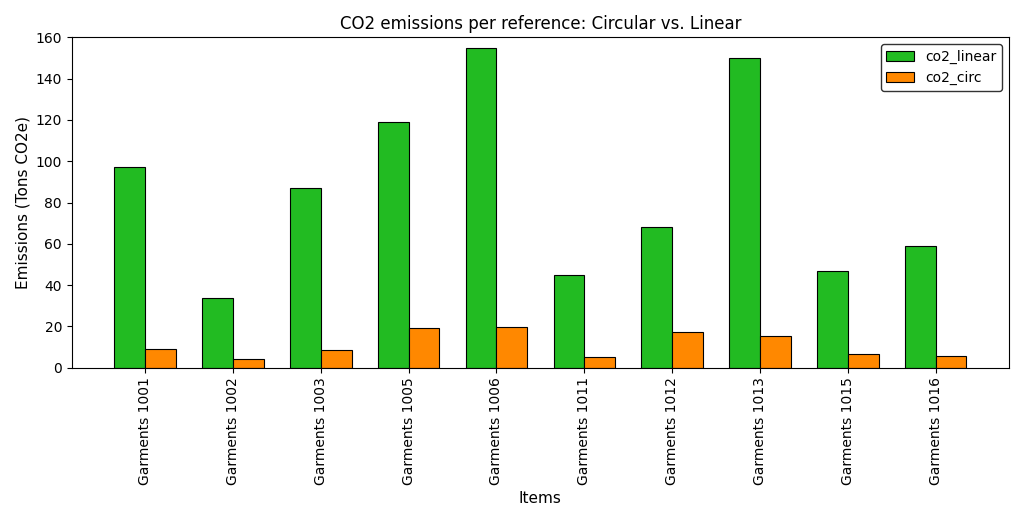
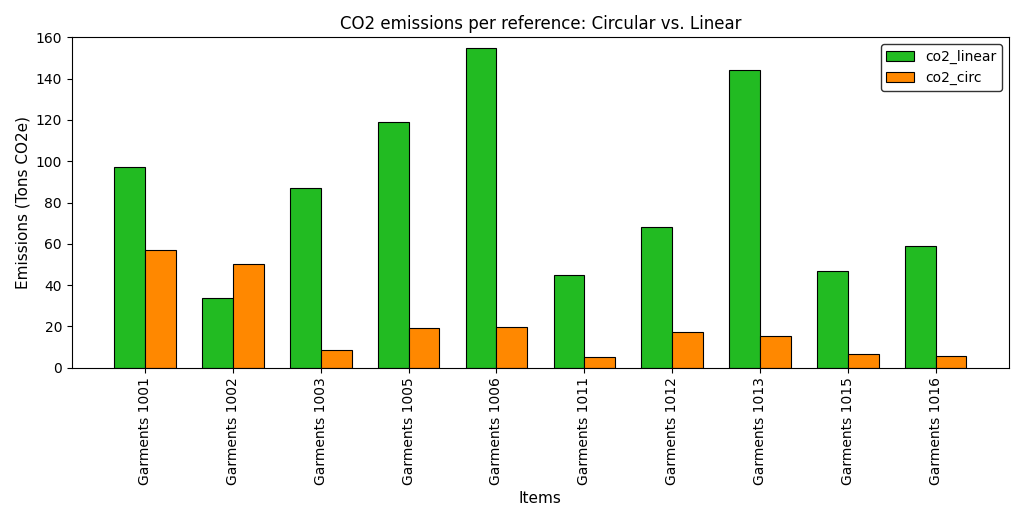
co2_circ/Garments 1001: 9.0 -> 57.0
co2_circ/Garments 1002: 4.0 -> 50.0
co2_linear/Garments 1013: 150 -> 144
